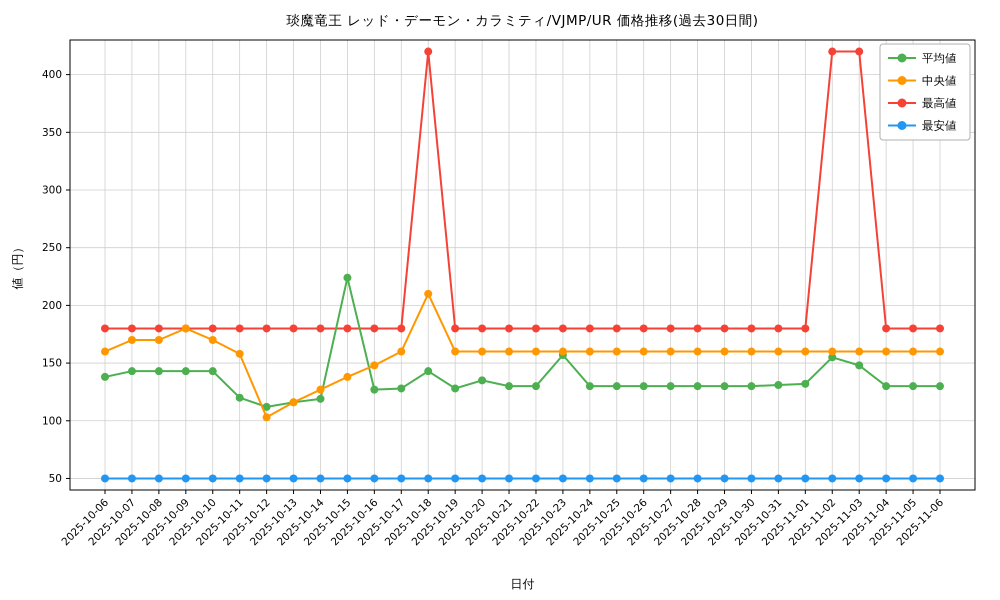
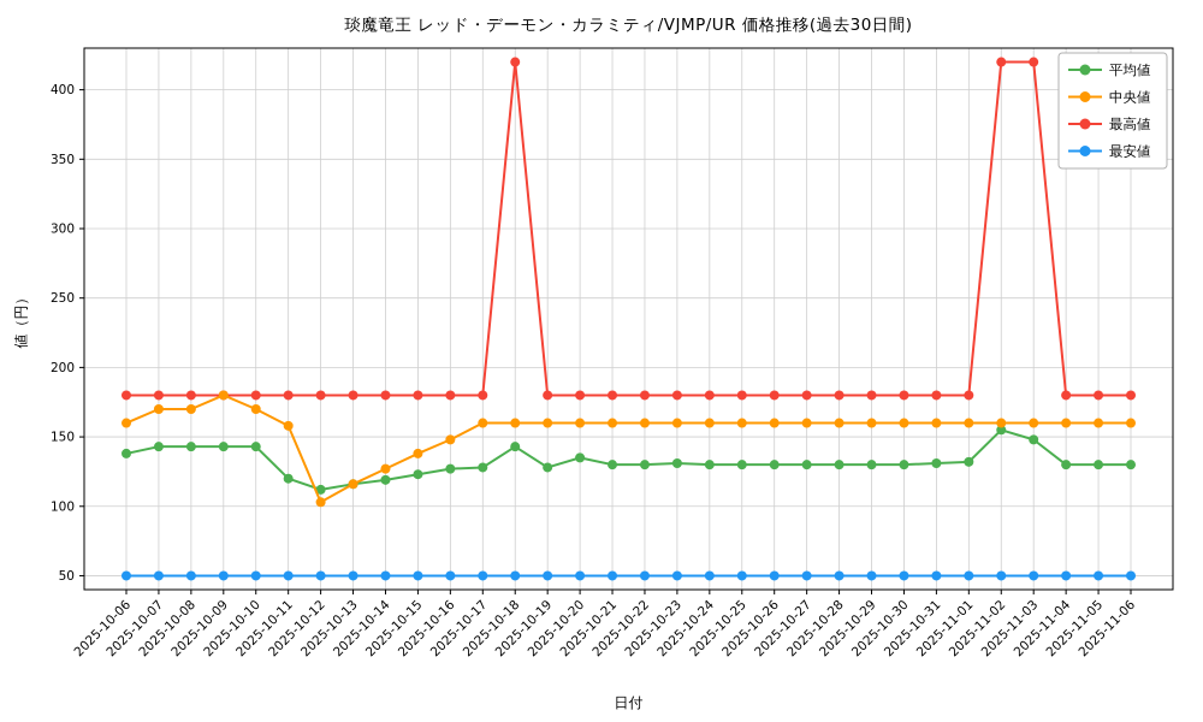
平均値/2025-10-15: 224 -> 123
中央値/2025-10-18: 210 -> 160
平均値/2025-10-23: 157 -> 131
